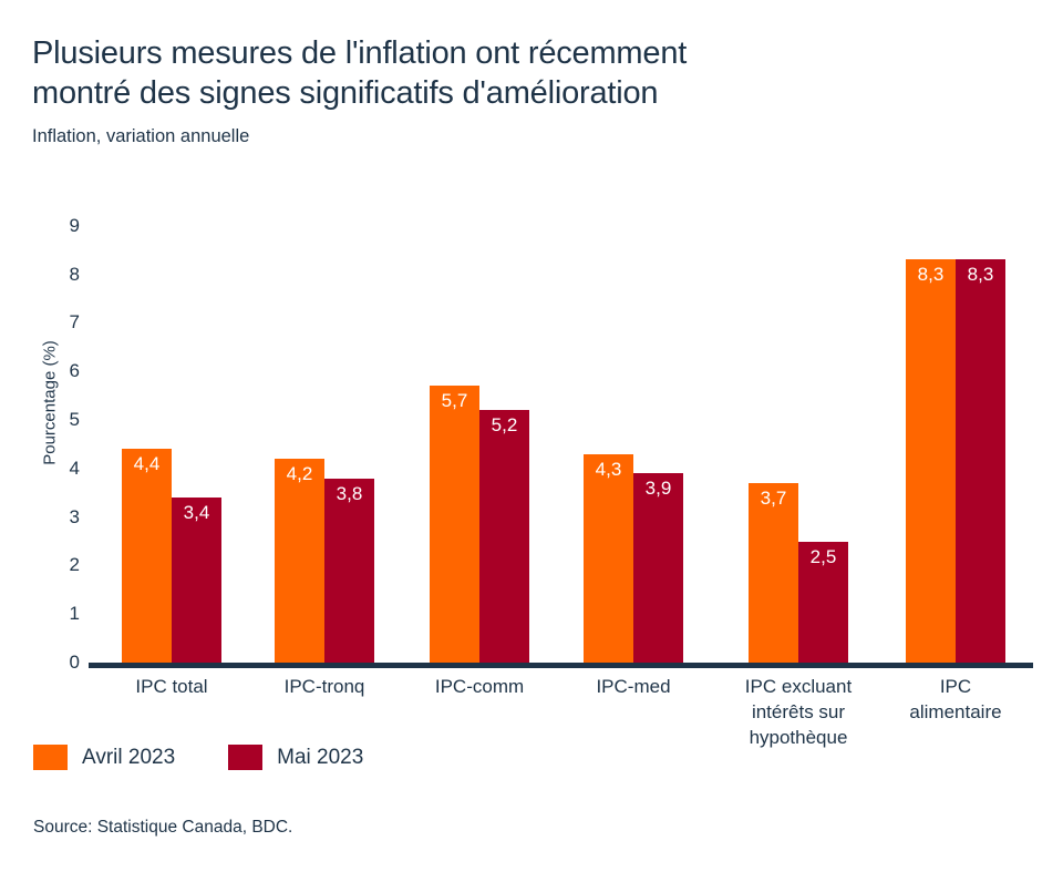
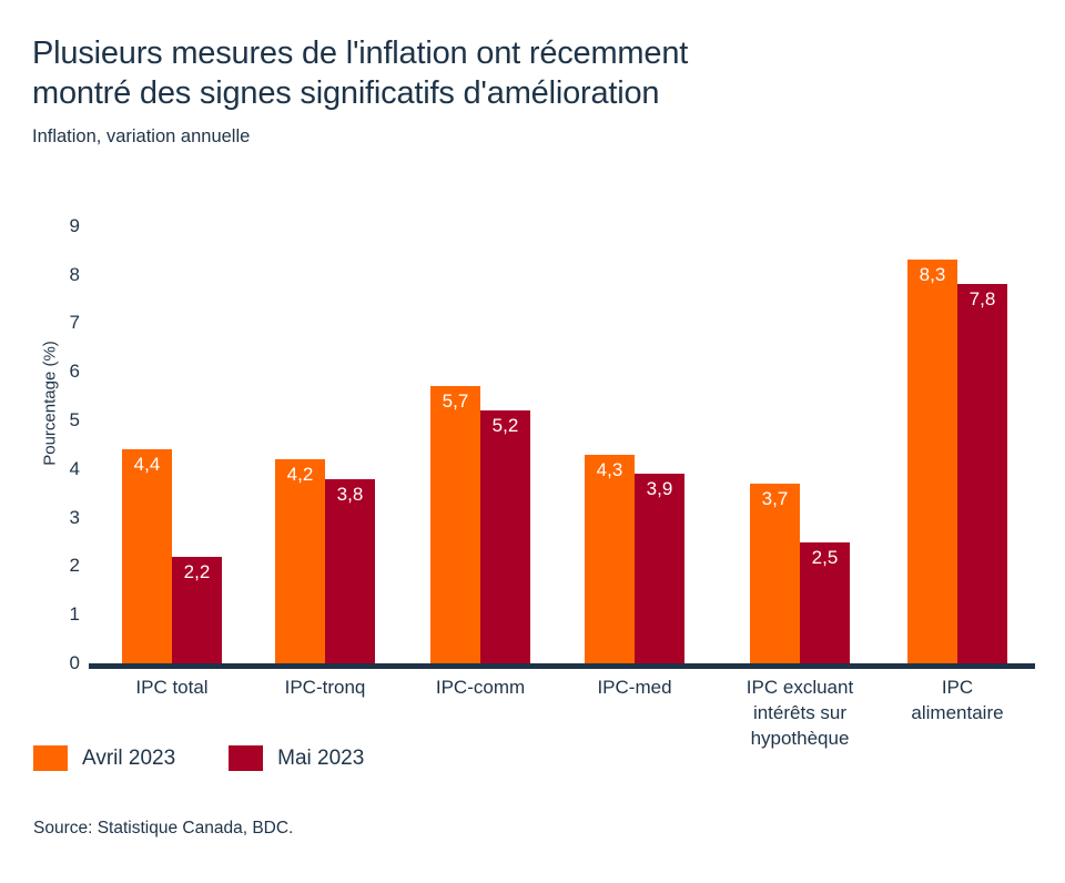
Mai 2023/IPC total: 3,4 -> 2,2
Mai 2023/IPC alimentaire: 8,3 -> 7,8
